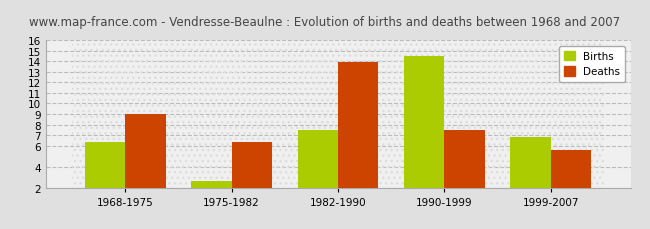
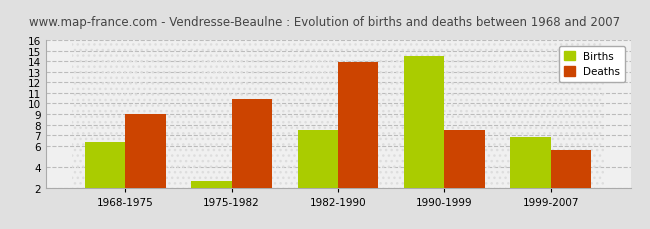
Deaths/1975-1982: 6.3 -> 10.4
